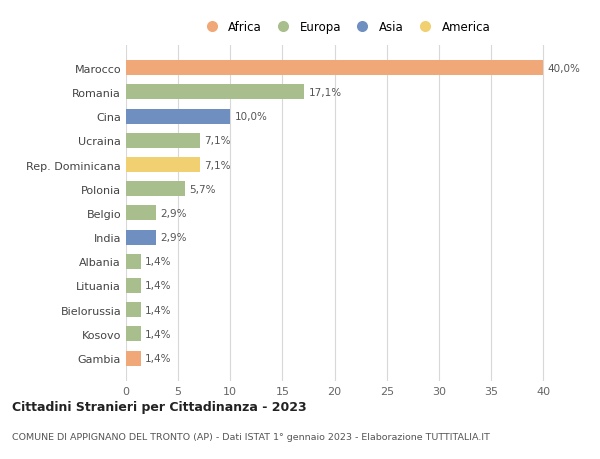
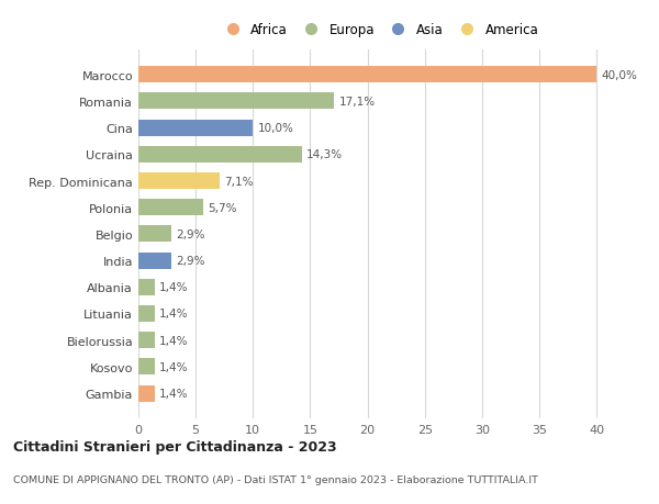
Ucraina: 7,1% -> 14,3%
